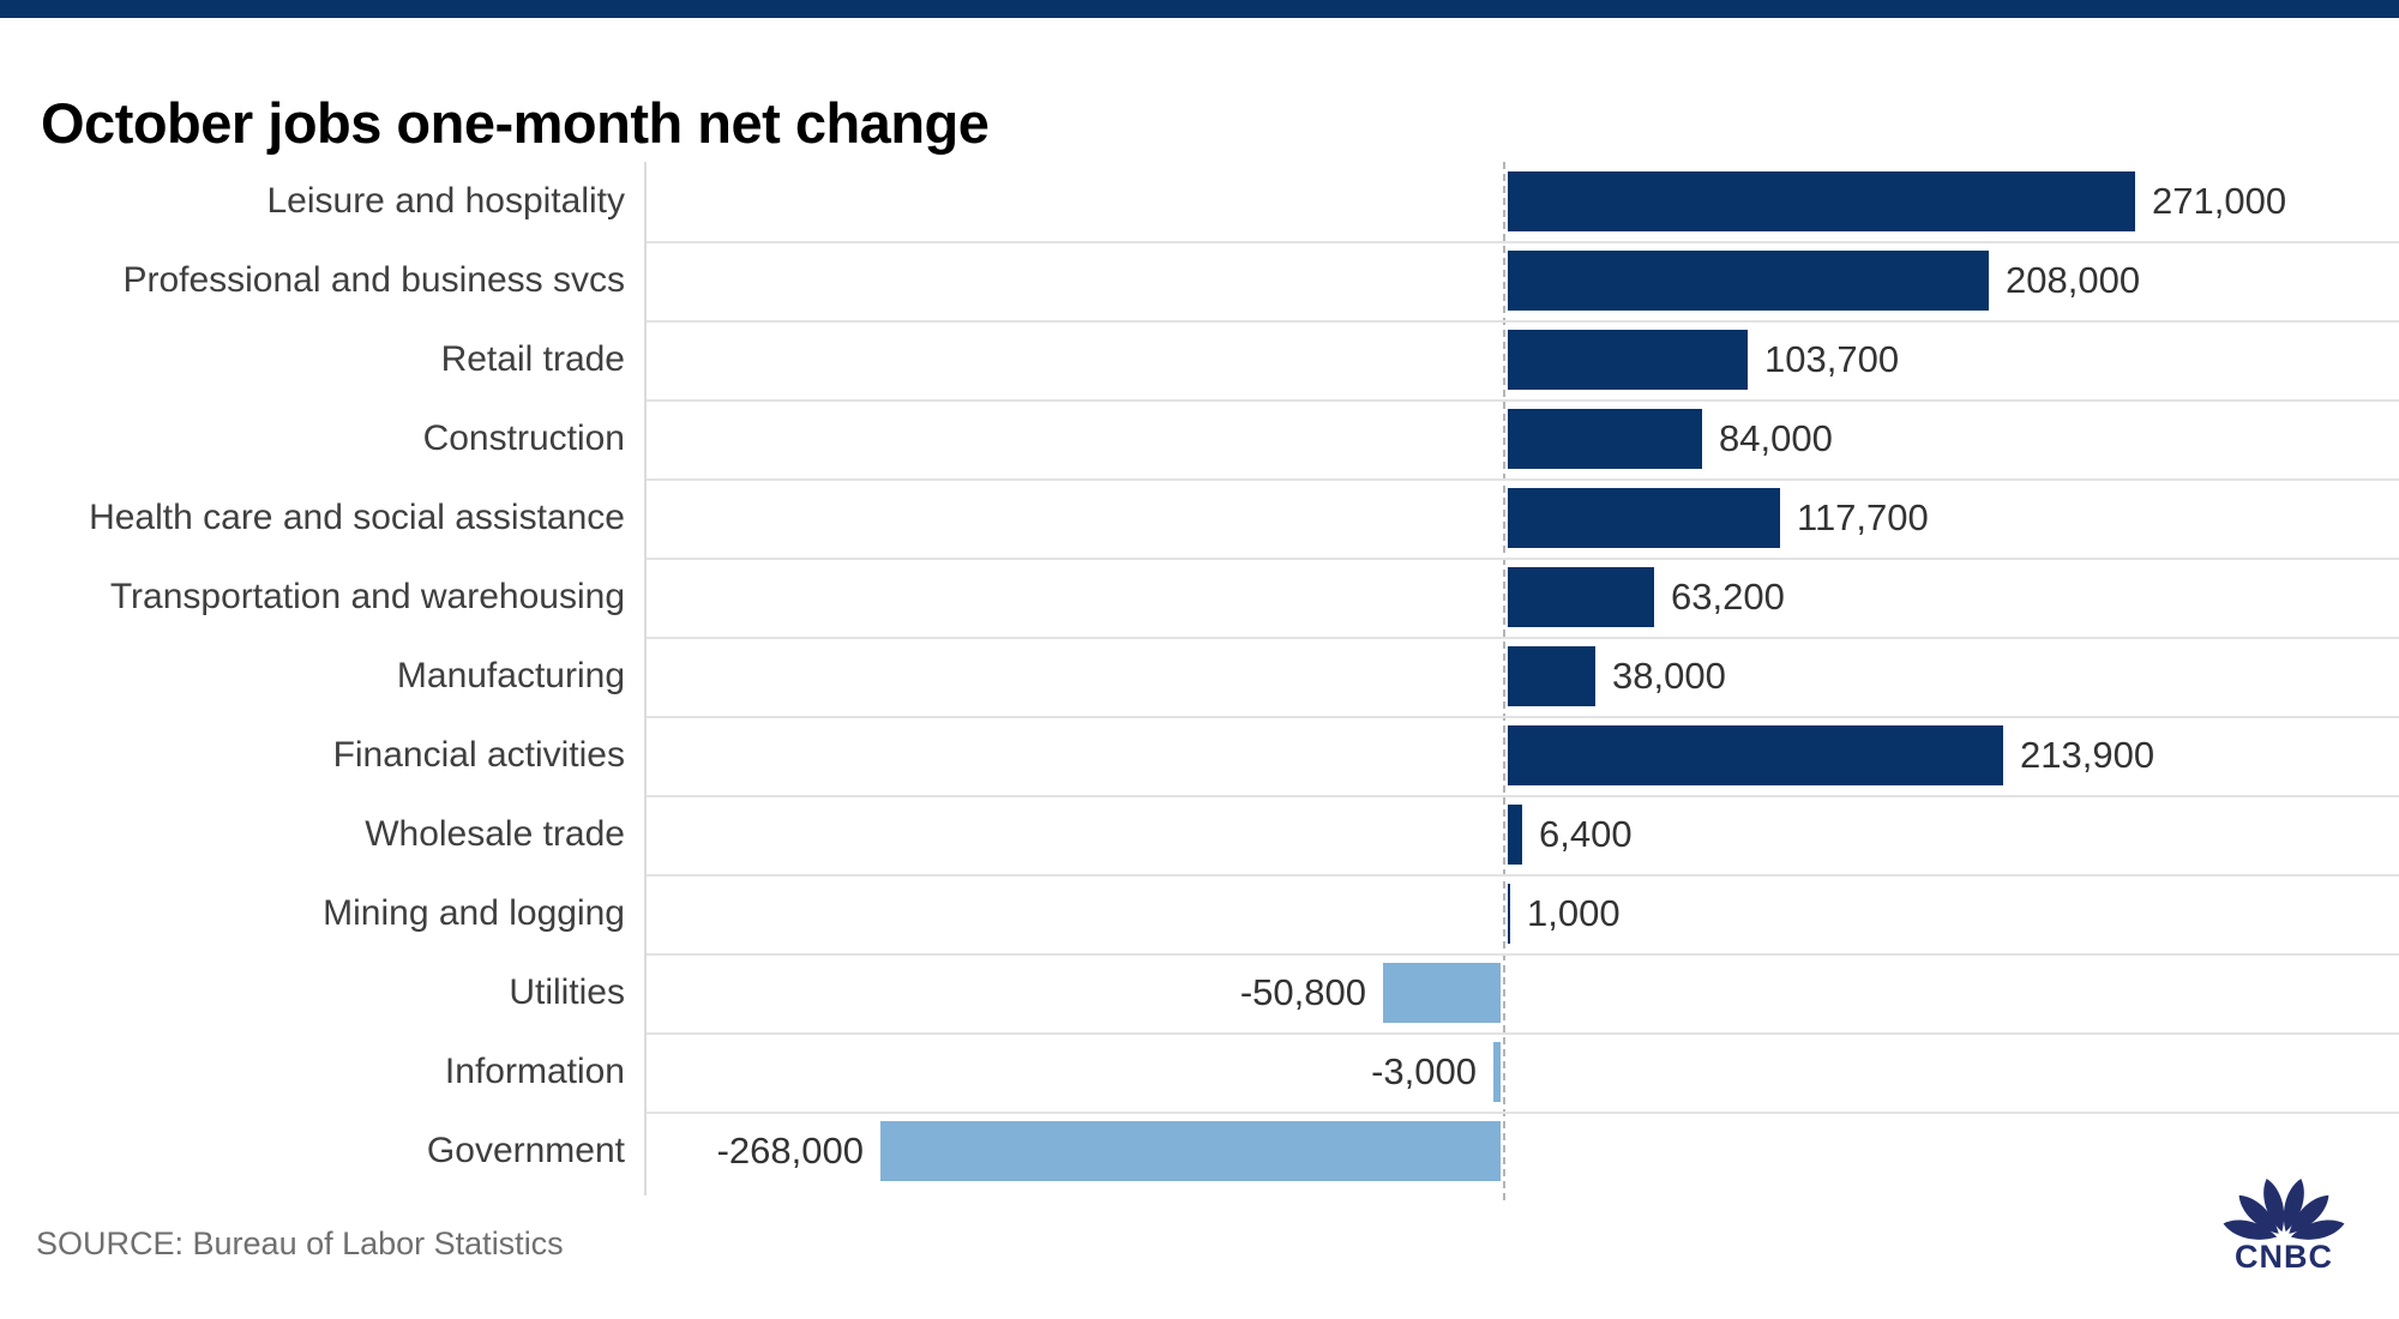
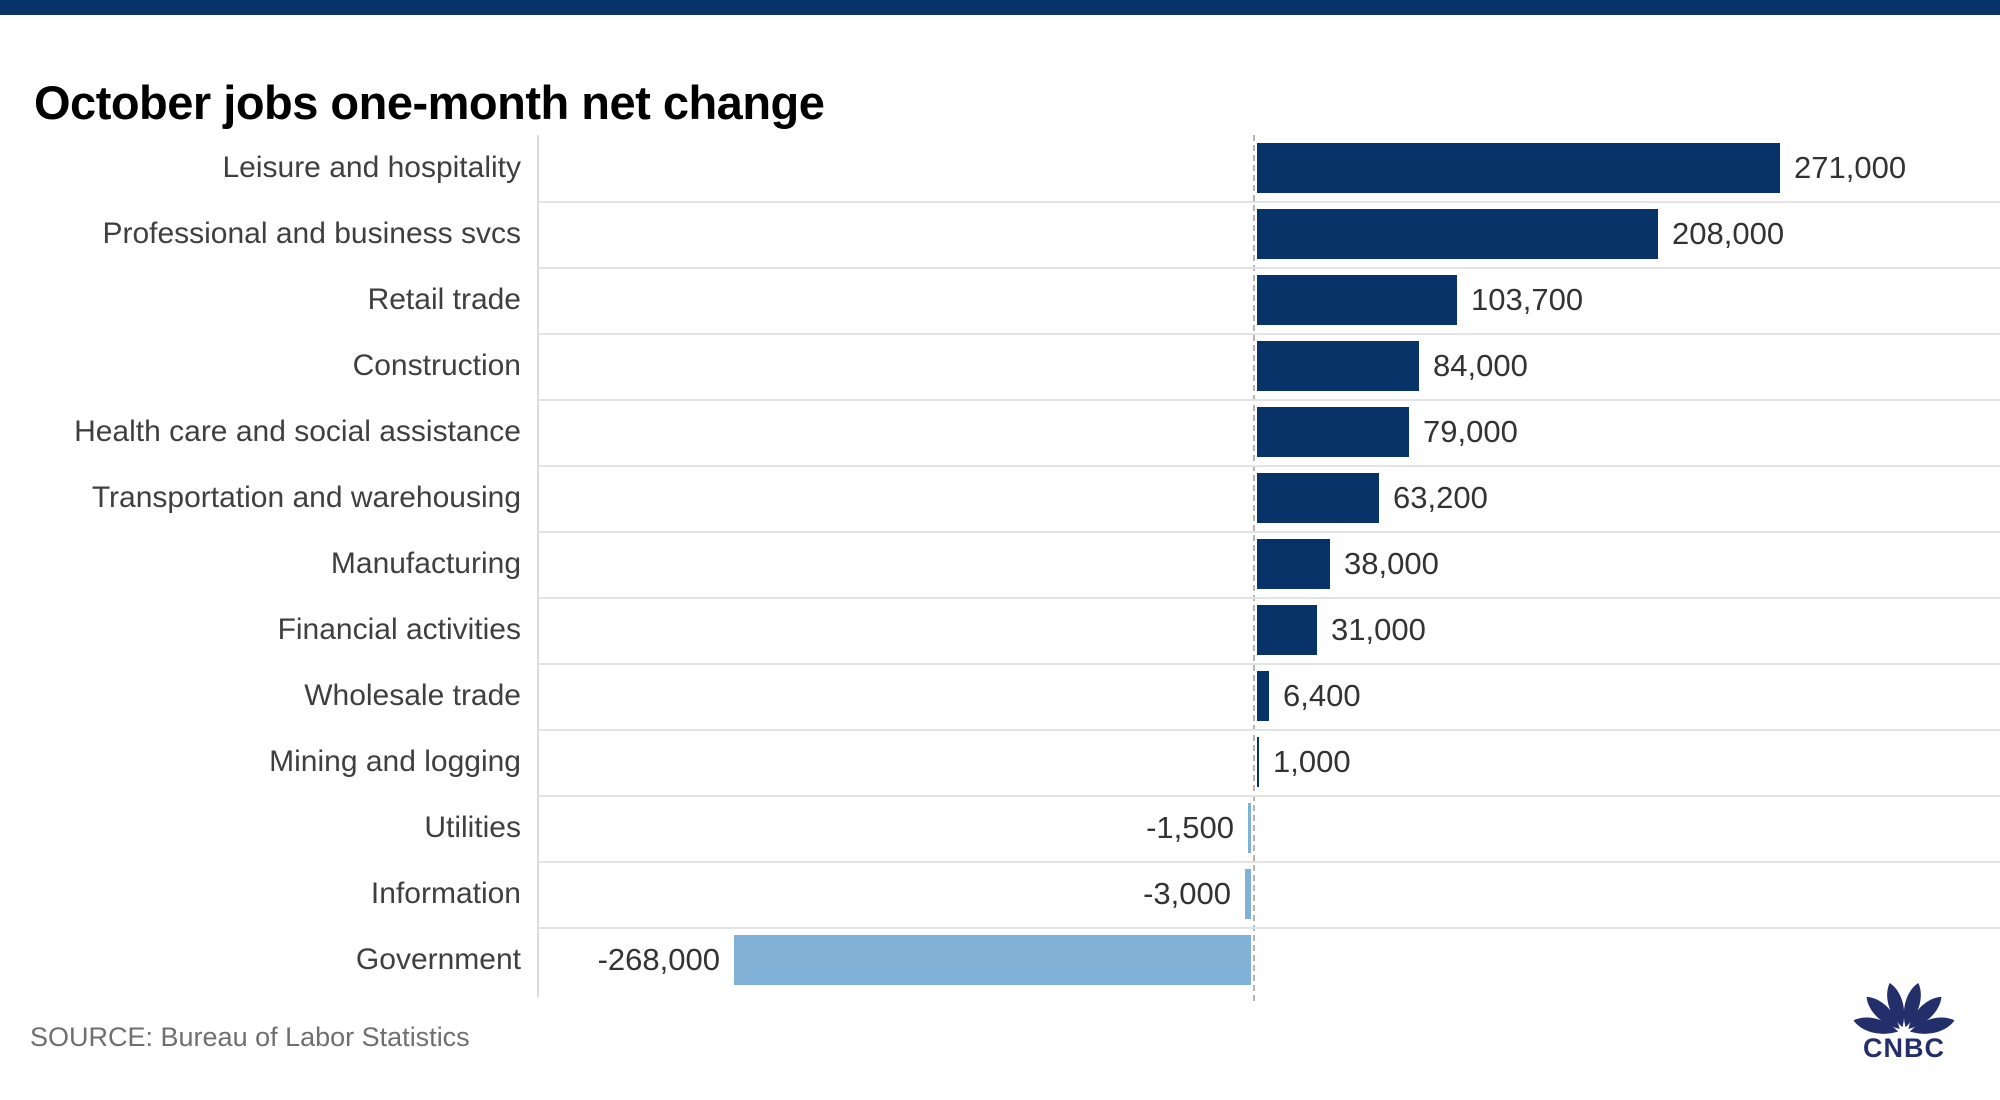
Health care and social assistance: 117,700 -> 79,000
Financial activities: 213,900 -> 31,000
Utilities: -50,800 -> -1,500
